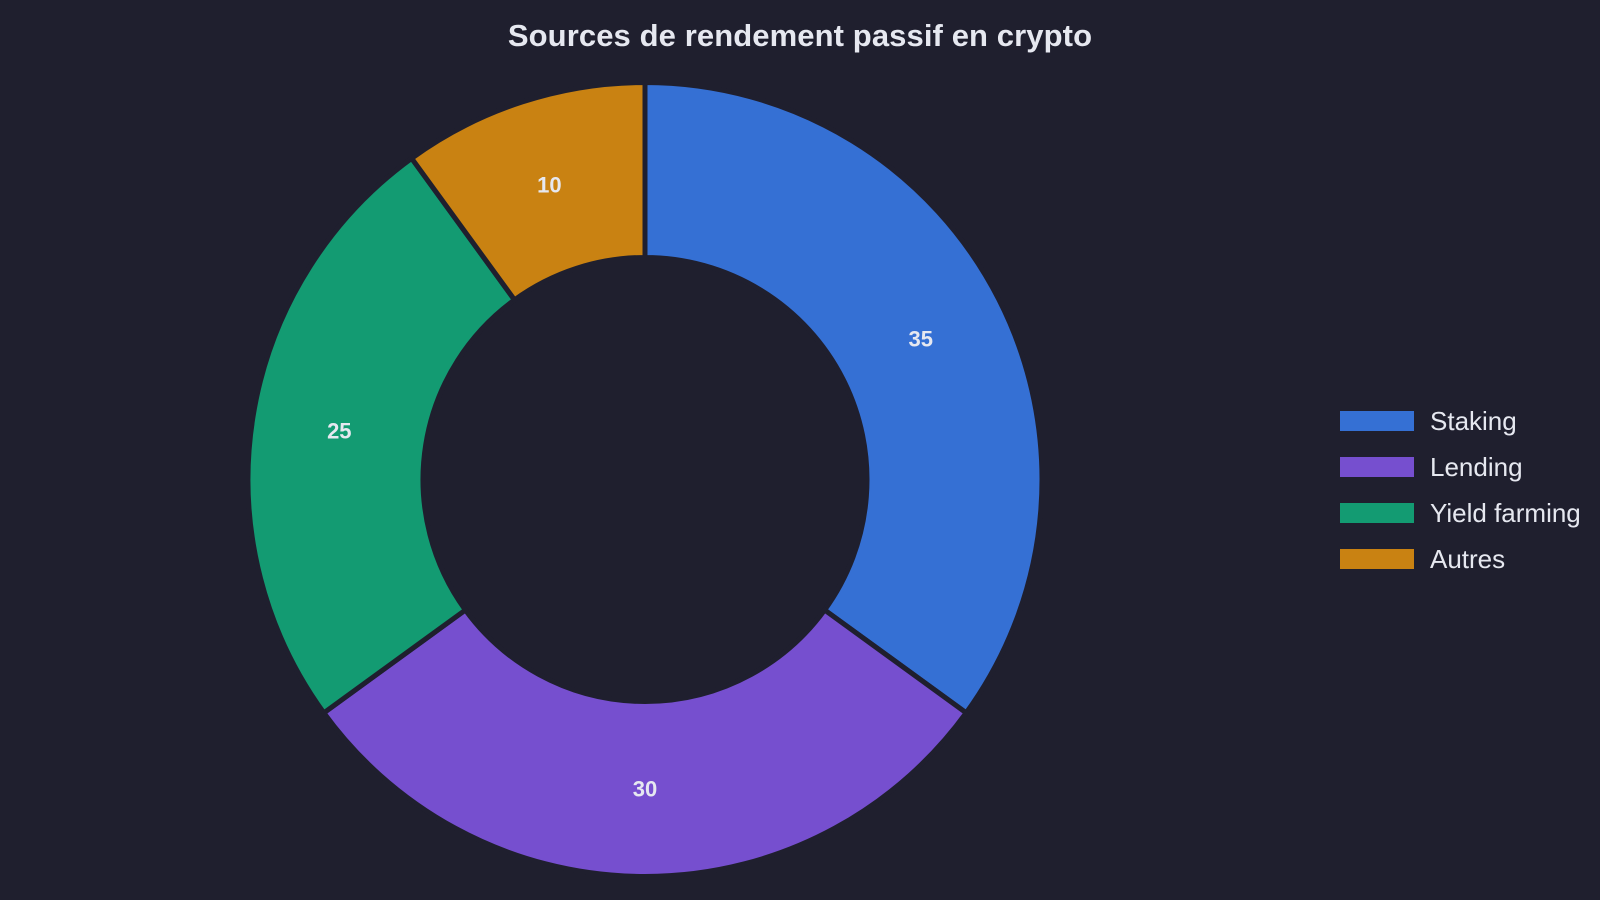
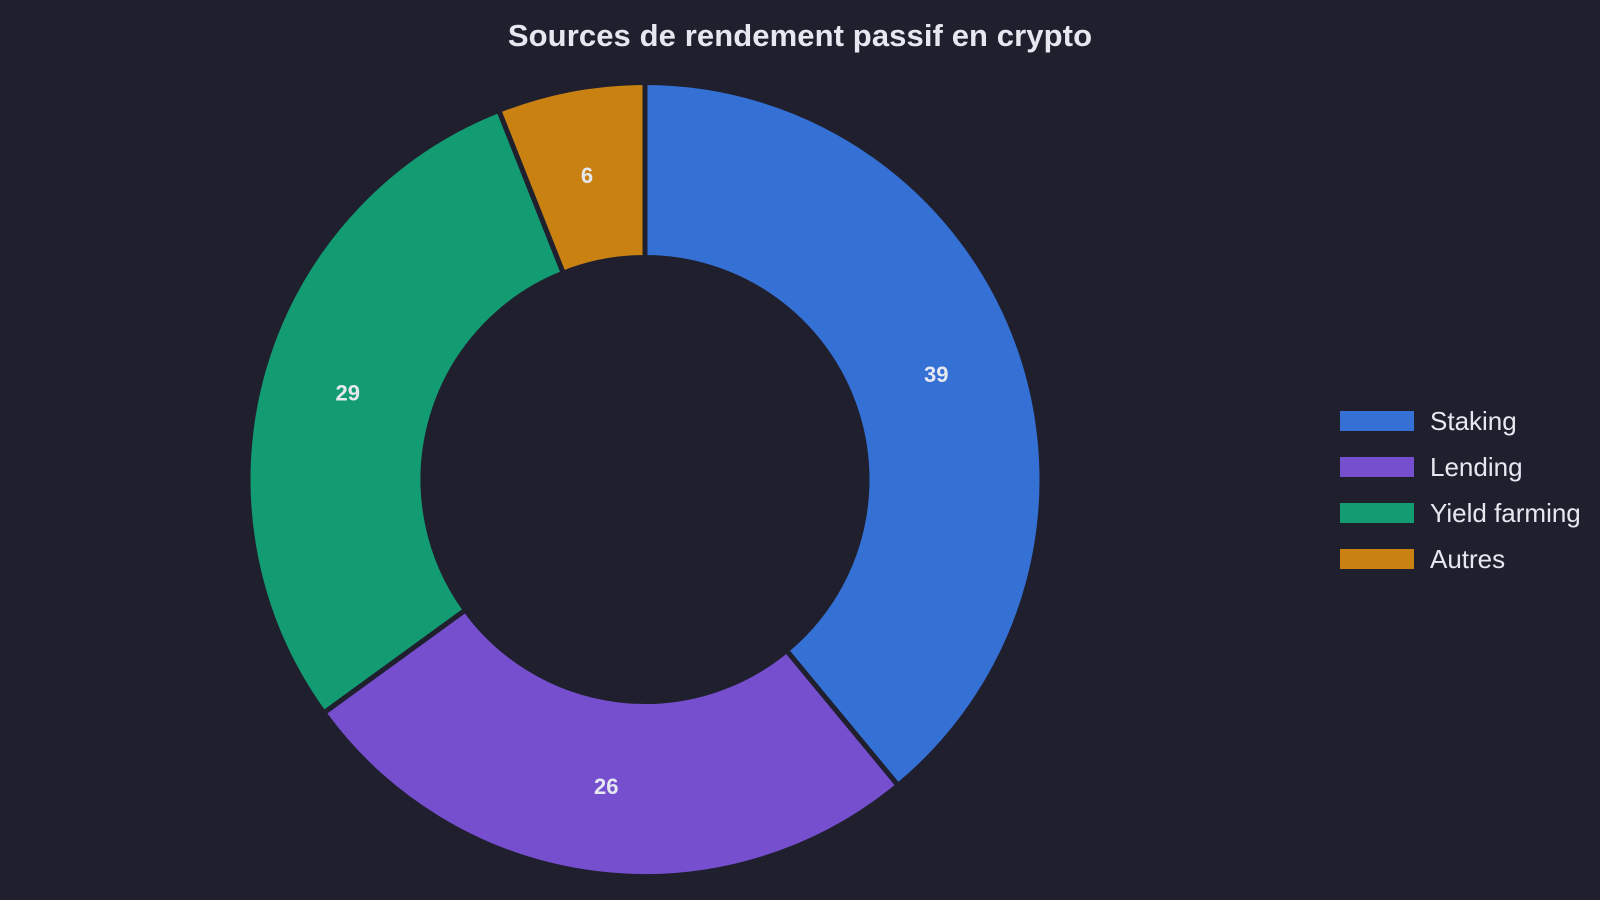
Staking: 35 -> 39
Lending: 30 -> 26
Yield farming: 25 -> 29
Autres: 10 -> 6
